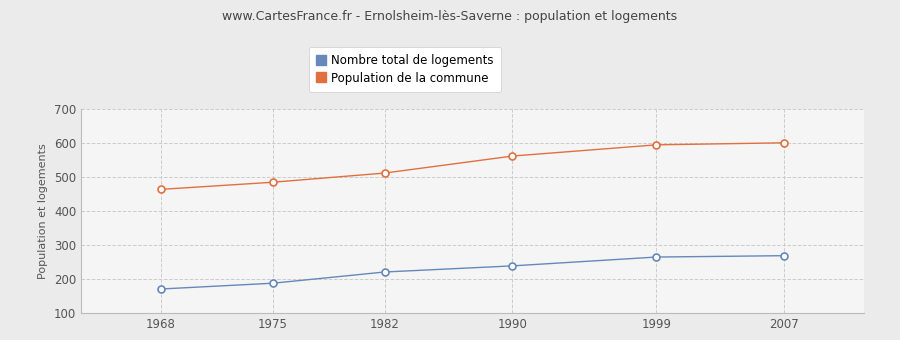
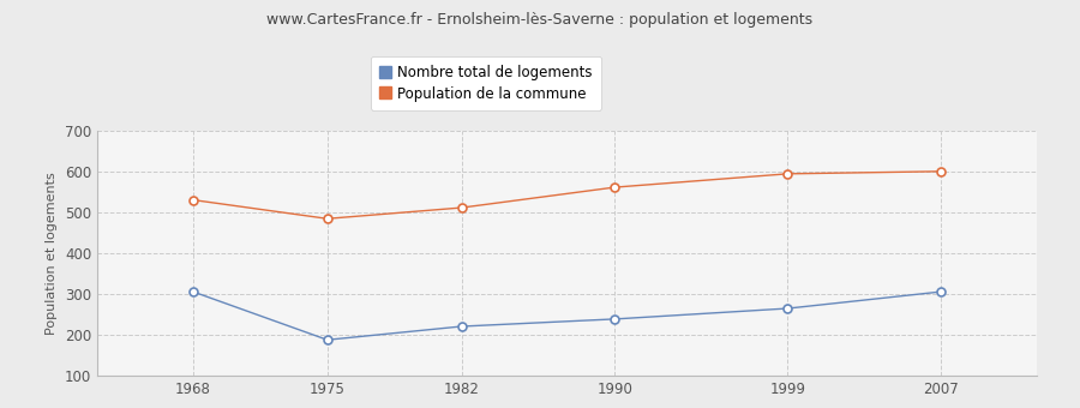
Nombre total de logements/1968: 170 -> 305
Population de la commune/1968: 463 -> 530
Nombre total de logements/2007: 268 -> 305
